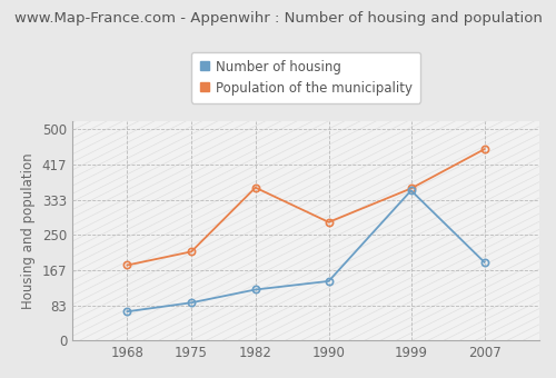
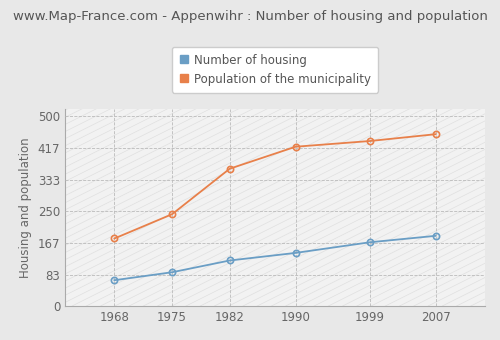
Population of the municipality/1975: 210 -> 242
Population of the municipality/1990: 280 -> 420
Number of housing/1999: 355 -> 168
Population of the municipality/1999: 360 -> 435
